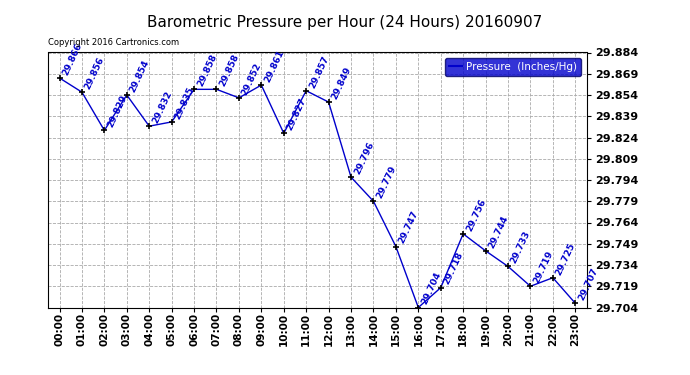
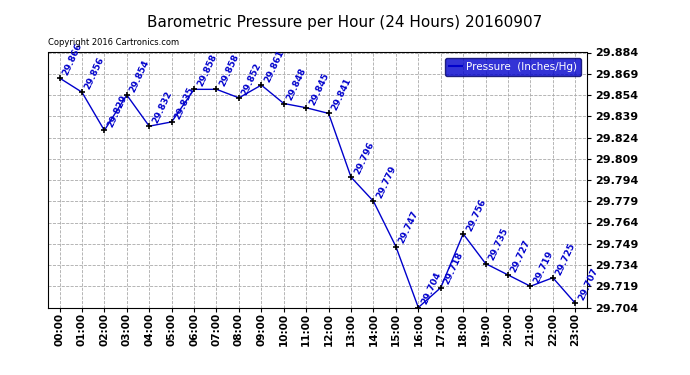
10:00: 29.827 -> 29.848
11:00: 29.857 -> 29.845
12:00: 29.849 -> 29.841
19:00: 29.744 -> 29.735
20:00: 29.733 -> 29.727
